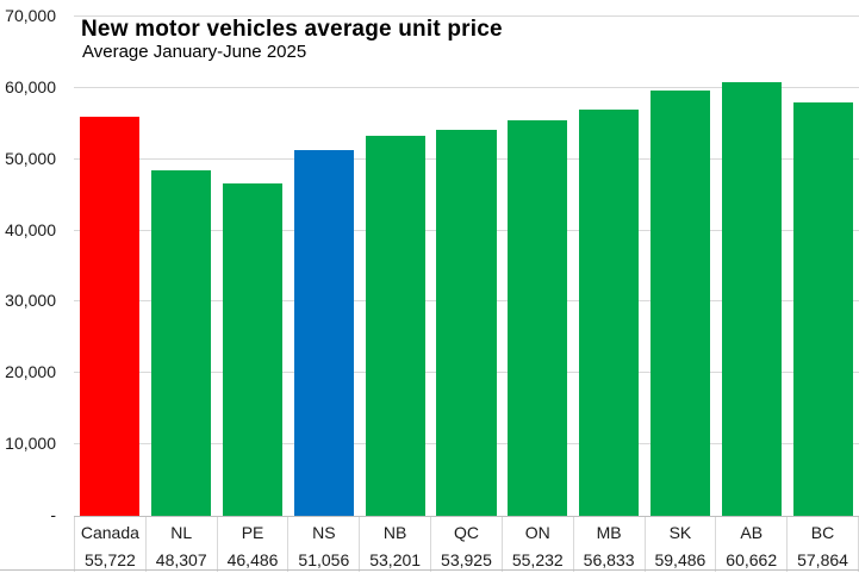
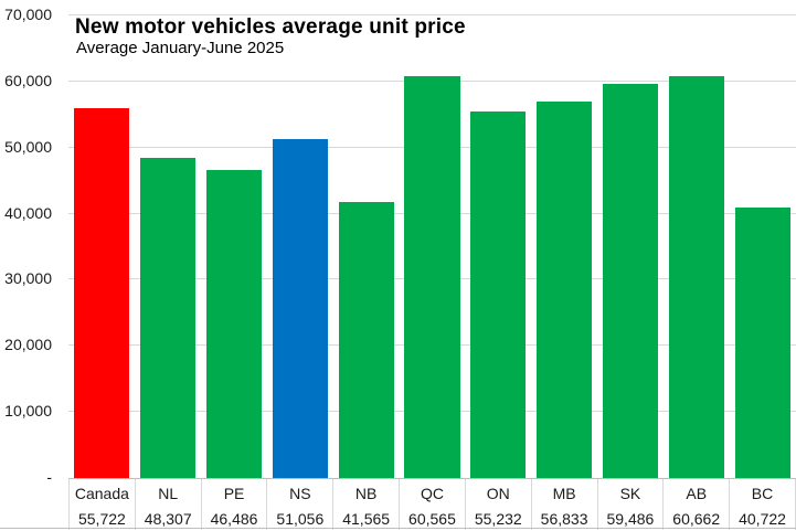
NB: 53,201 -> 41,565
QC: 53,925 -> 60,565
BC: 57,864 -> 40,722
